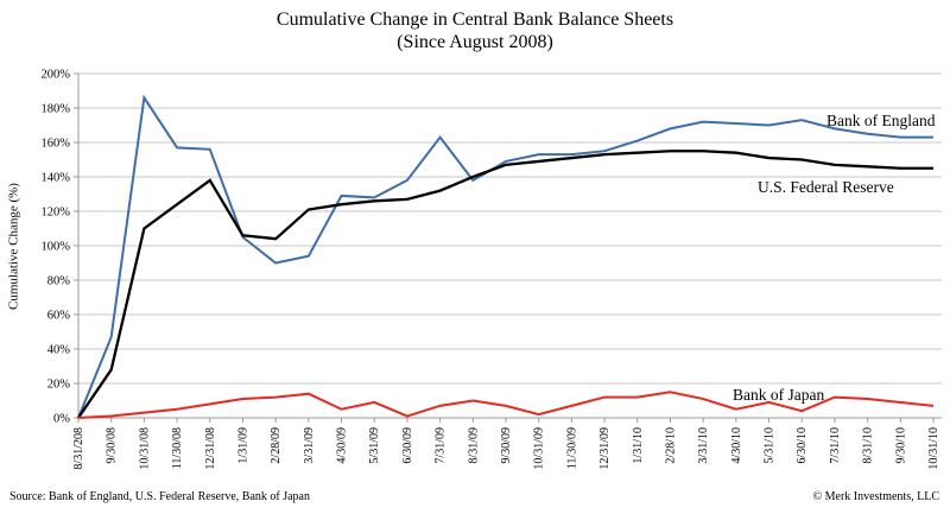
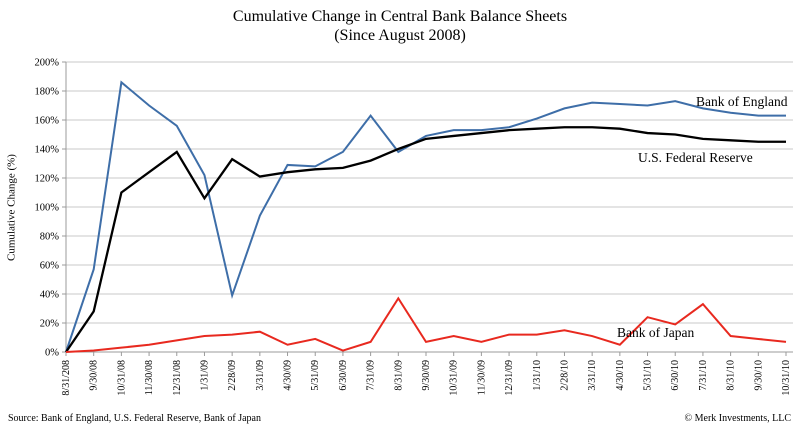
Bank of England/9/30/08: 47% -> 57%
Bank of England/11/30/08: 157% -> 170%
Bank of England/1/31/09: 105% -> 122%
Bank of England/2/28/09: 90% -> 39%
U.S. Federal Reserve/2/28/09: 104% -> 133%
Bank of Japan/8/31/09: 10% -> 37%
Bank of Japan/10/31/09: 2% -> 11%
Bank of Japan/5/31/10: 9% -> 24%
Bank of Japan/6/30/10: 4% -> 19%
Bank of Japan/7/31/10: 12% -> 33%
